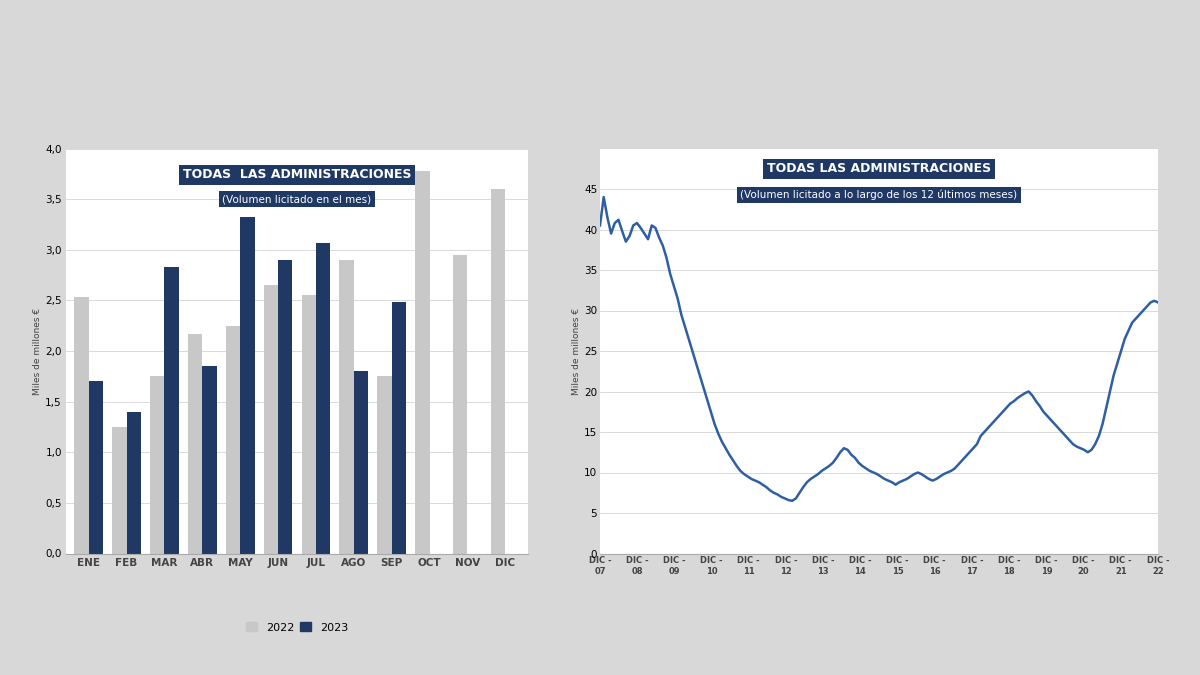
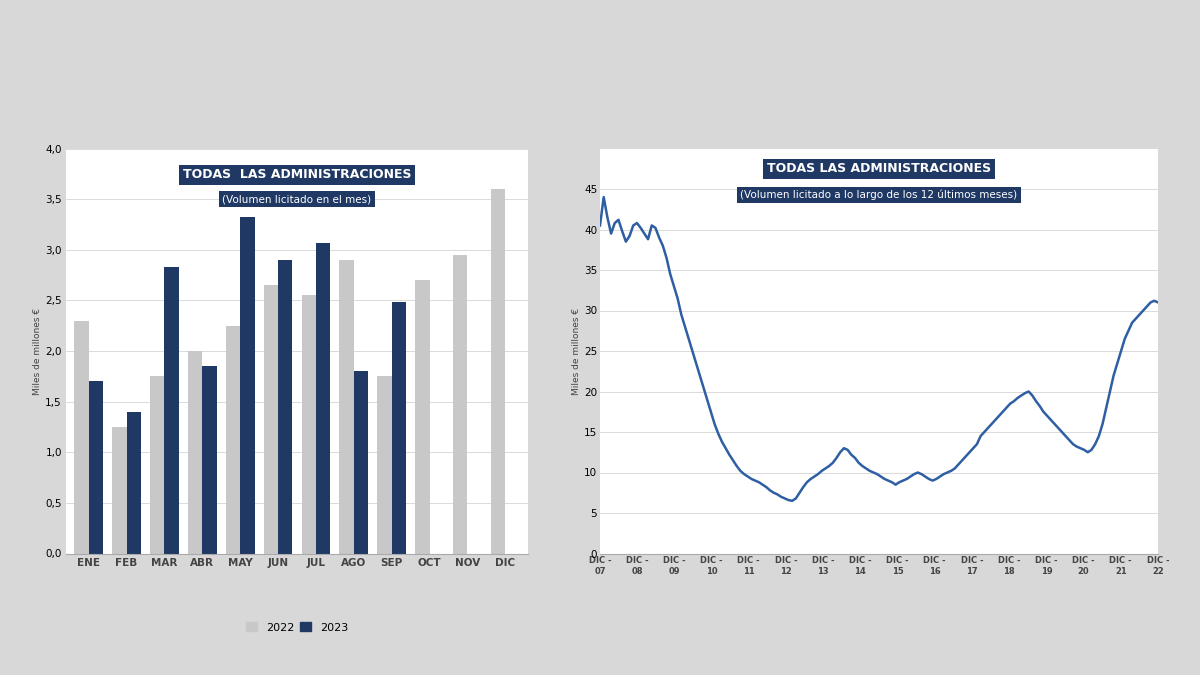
2022/ENE: 2,53 -> 2,30
2022/ABR: 2,17 -> 2,00
2022/OCT: 3,78 -> 2,70
